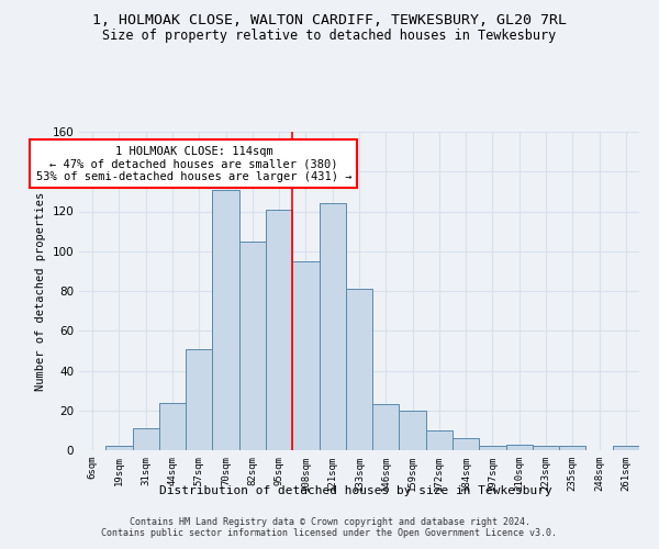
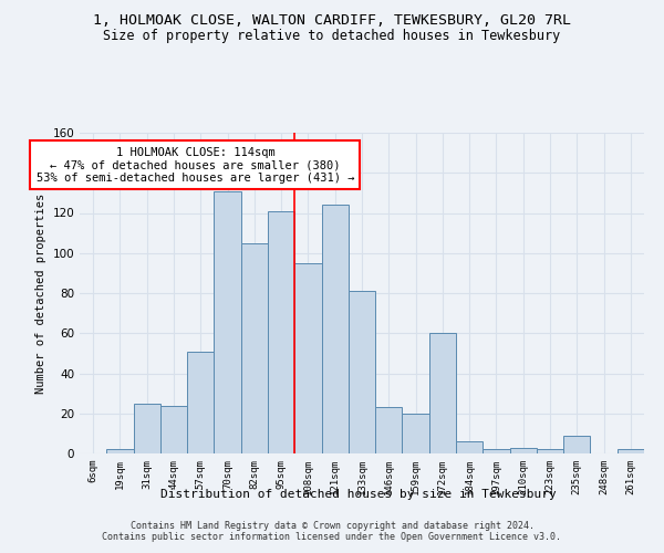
31sqm: 11 -> 25
172sqm: 10 -> 60
235sqm: 2 -> 9
